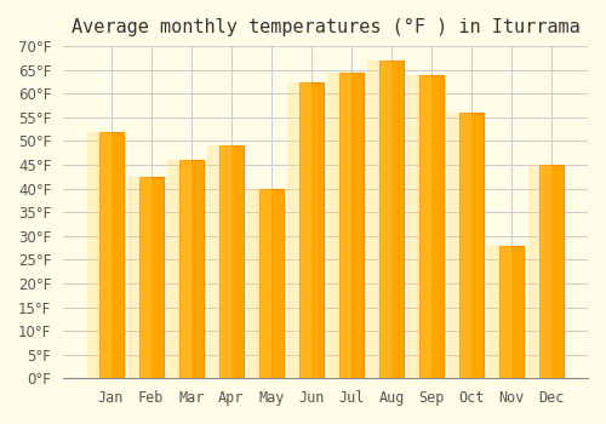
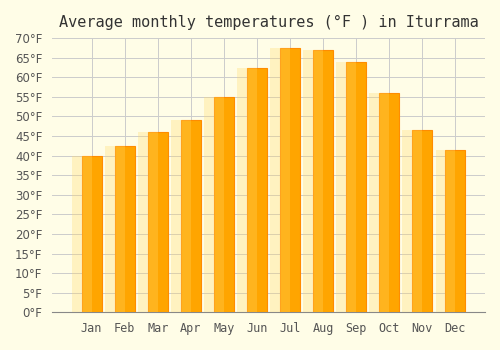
Jan: 52.0°F -> 40.0°F
May: 40.0°F -> 55.0°F
Jul: 64.5°F -> 67.5°F
Nov: 28.0°F -> 46.5°F
Dec: 45.0°F -> 41.5°F
